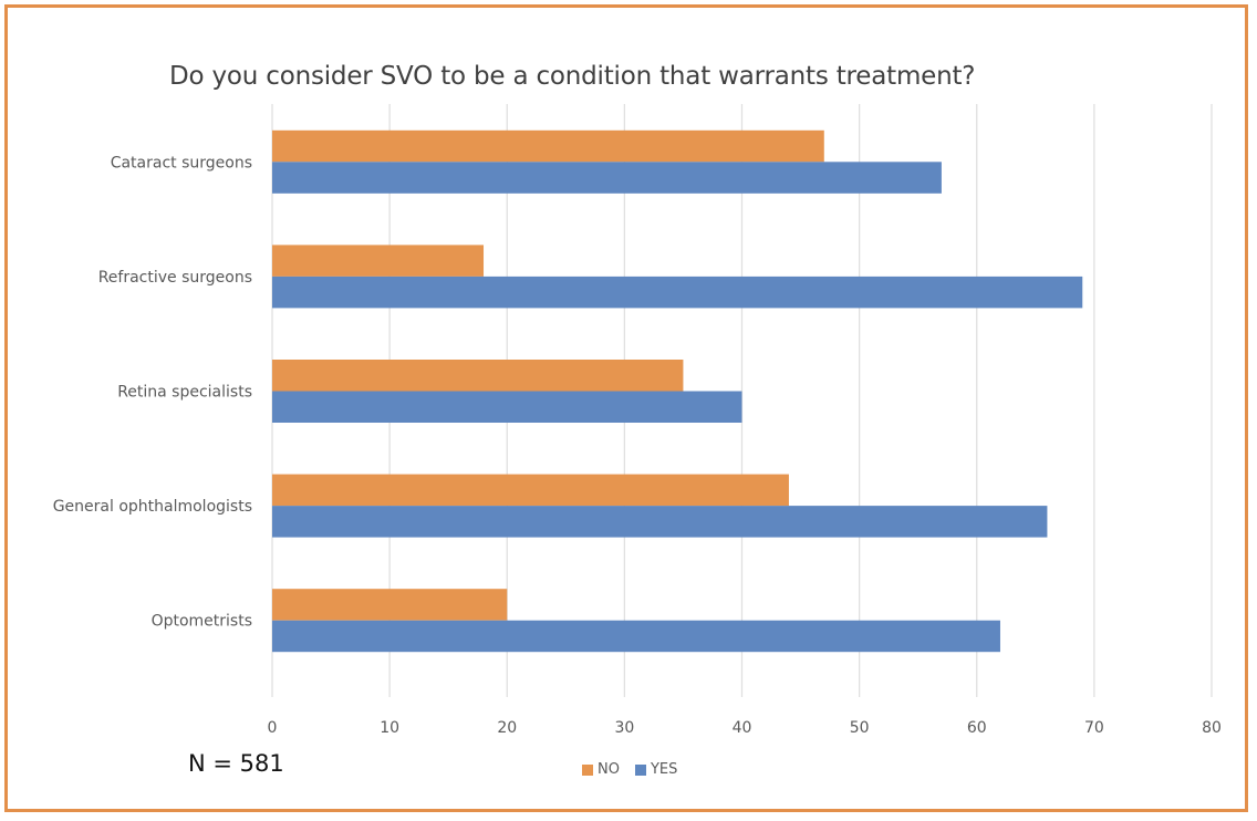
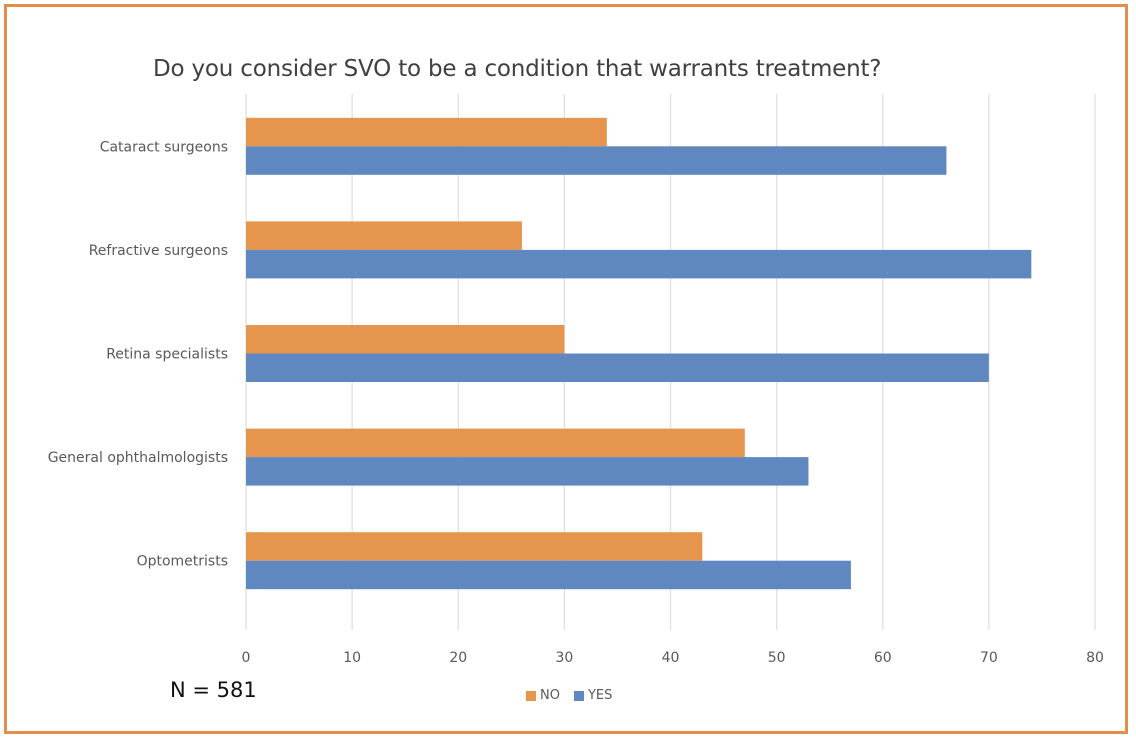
NO/Cataract surgeons: 47 -> 34
YES/Cataract surgeons: 57 -> 66
NO/Refractive surgeons: 18 -> 26
YES/Refractive surgeons: 69 -> 74
NO/Retina specialists: 35 -> 30
YES/Retina specialists: 40 -> 70
NO/General ophthalmologists: 44 -> 47
YES/General ophthalmologists: 66 -> 53
NO/Optometrists: 20 -> 43
YES/Optometrists: 62 -> 57
